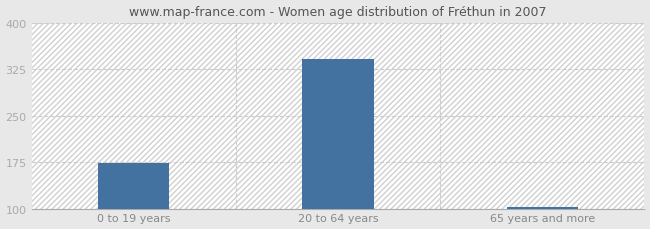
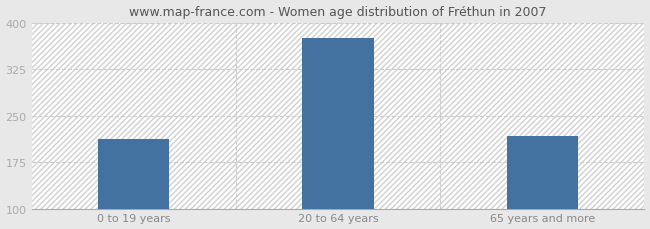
0 to 19 years: 174 -> 212
20 to 64 years: 341 -> 376
65 years and more: 102 -> 218
